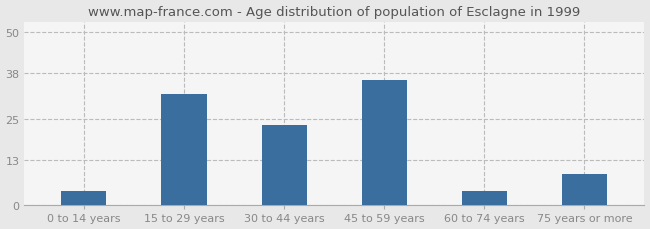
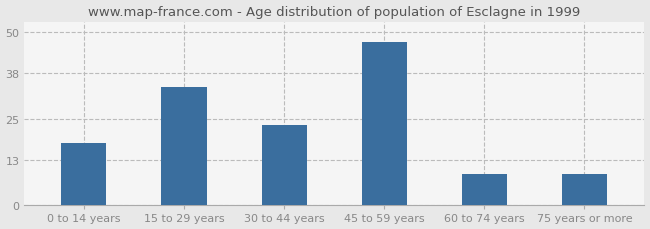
0 to 14 years: 4 -> 18
15 to 29 years: 32 -> 34
45 to 59 years: 36 -> 47
60 to 74 years: 4 -> 9
